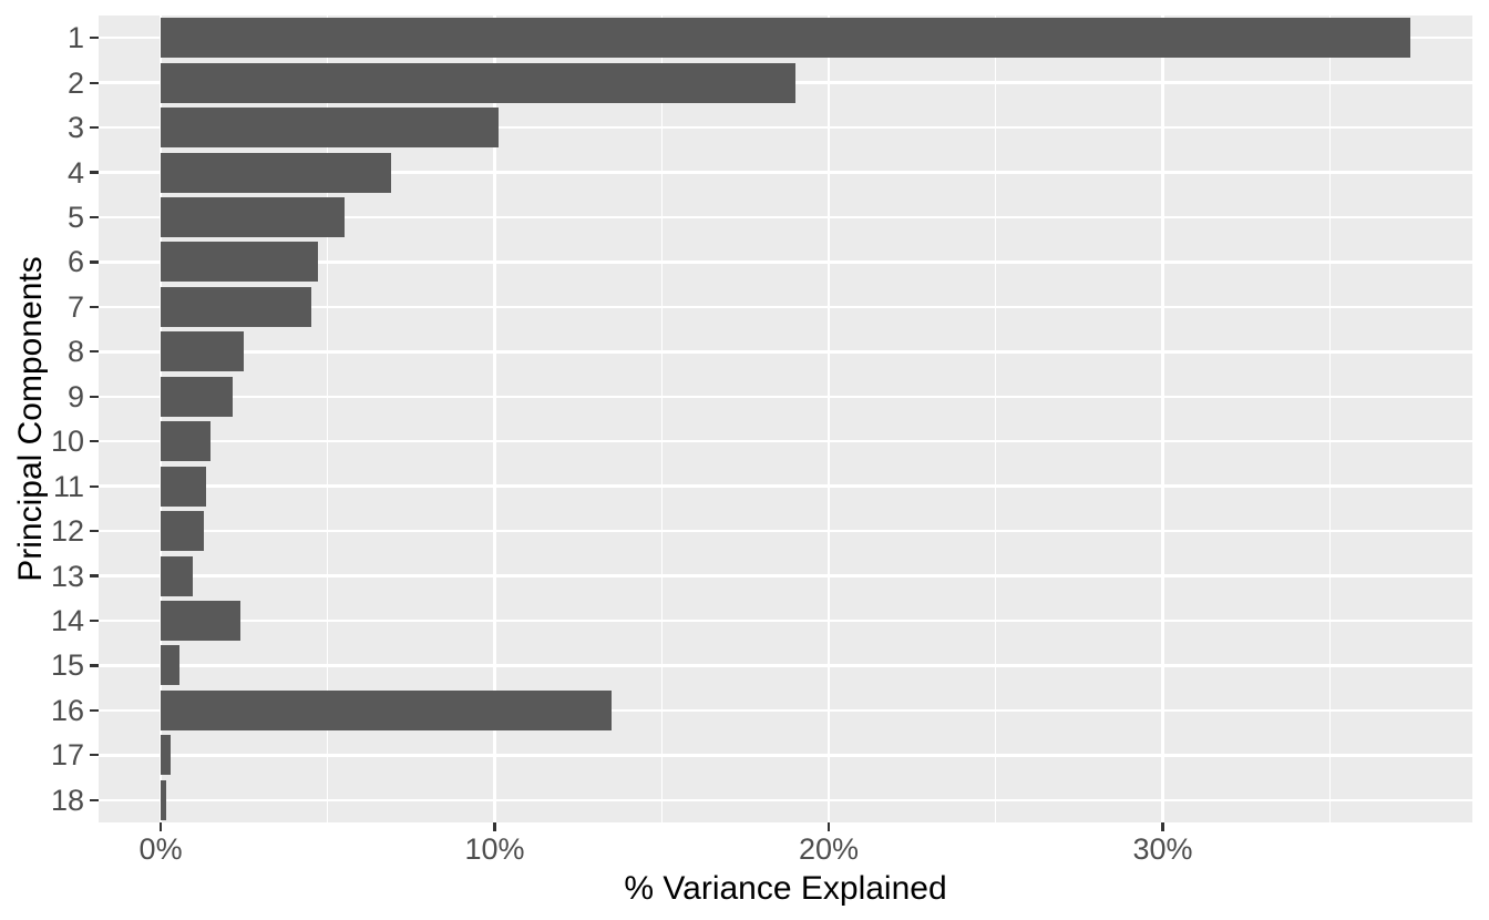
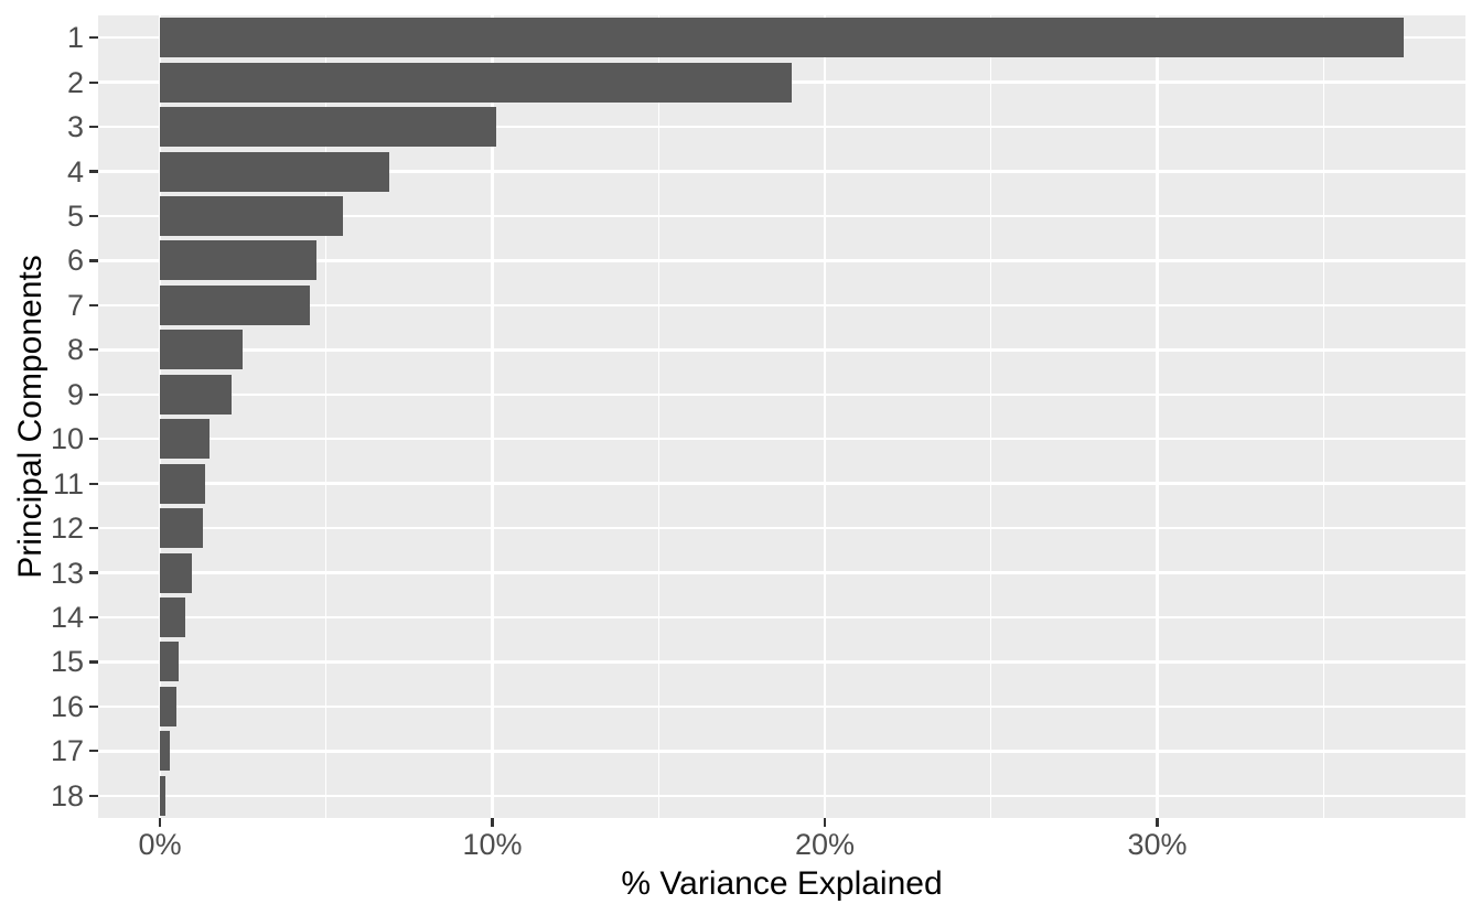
14: 2.4% -> 0.8%
16: 13.5% -> 0.5%
